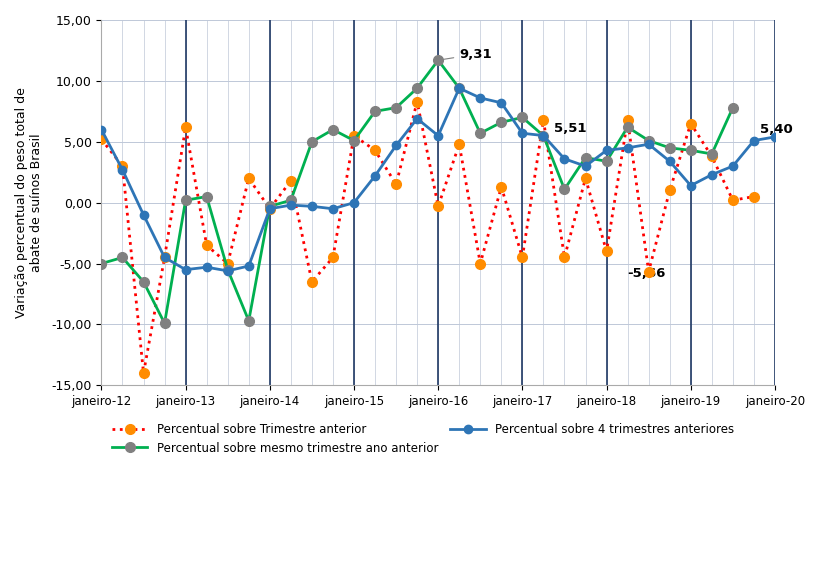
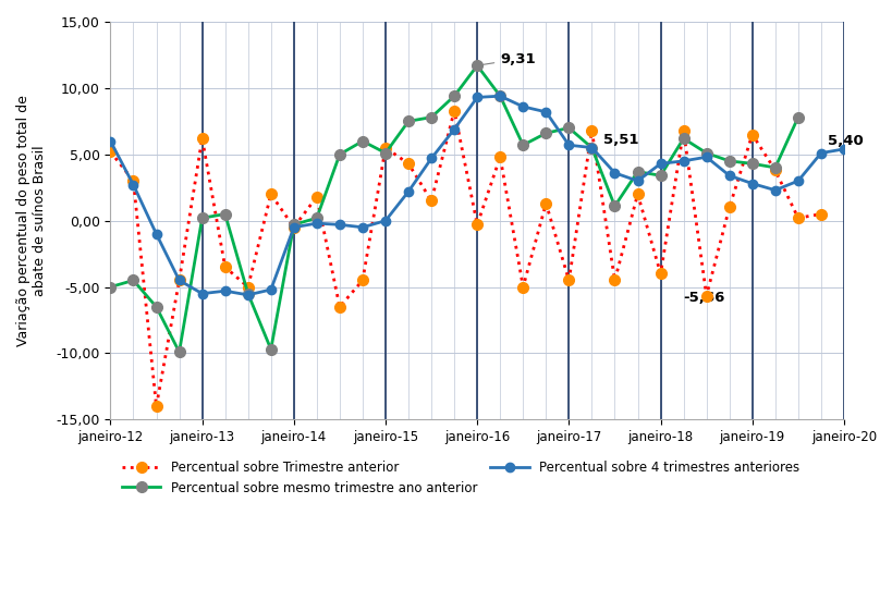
Percentual sobre 4 trimestres anteriores/janeiro-16: 5,5 -> 9,3
Percentual sobre 4 trimestres anteriores/janeiro-19: 1,4 -> 2,8
